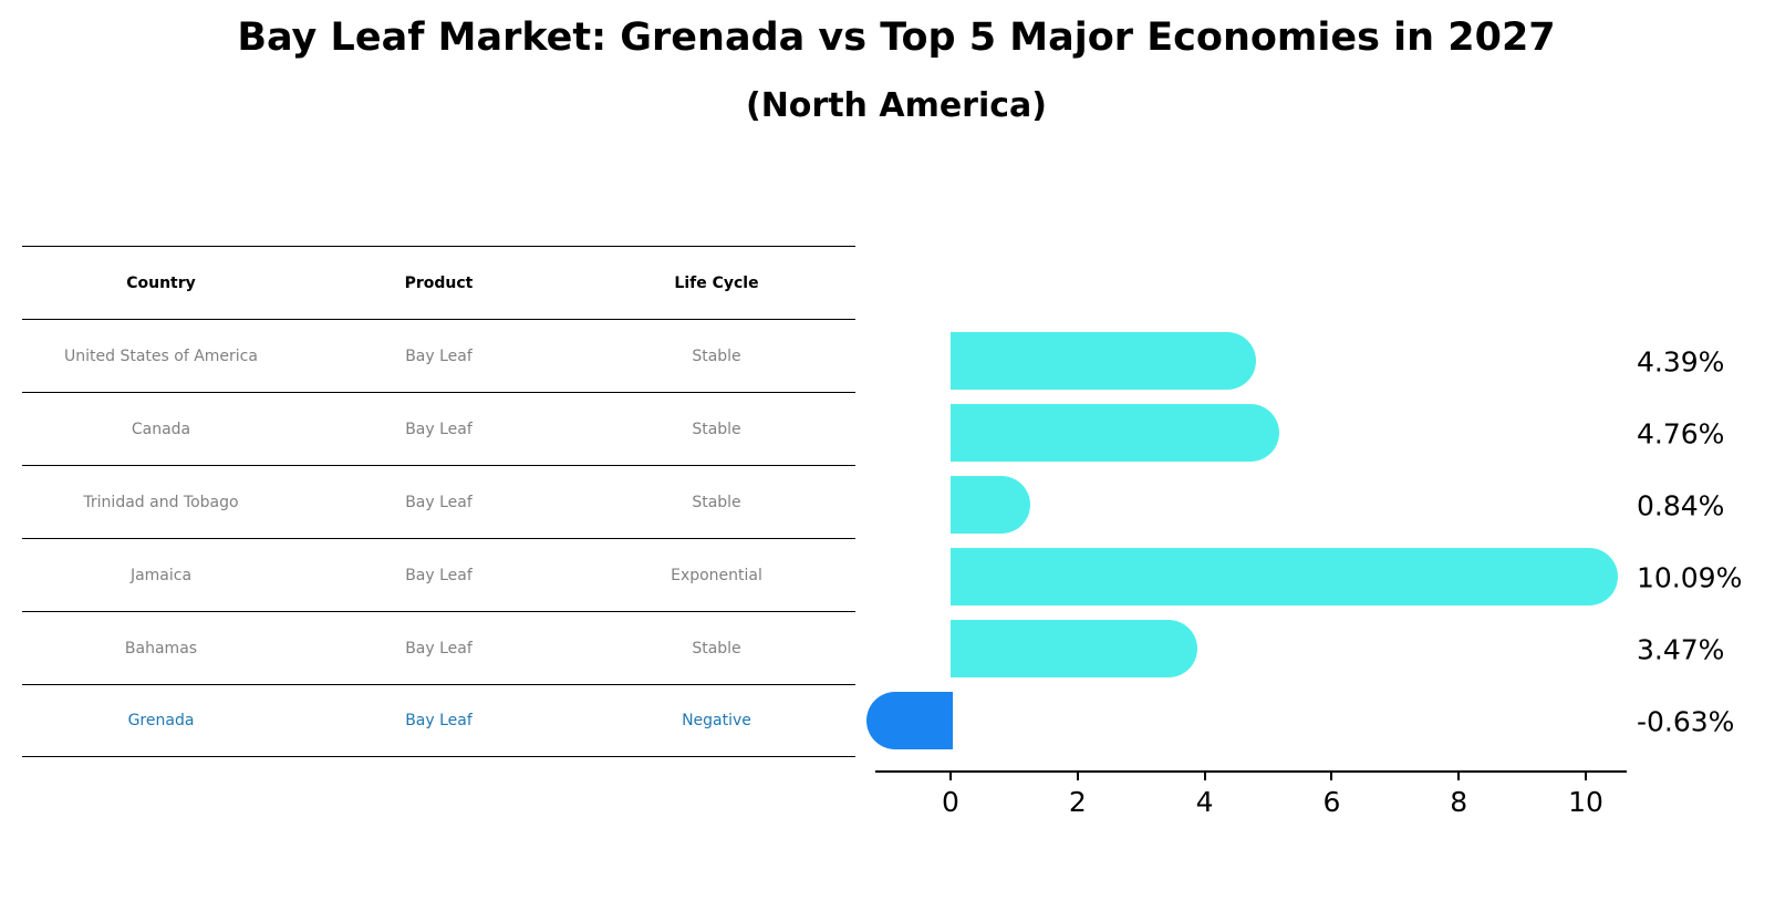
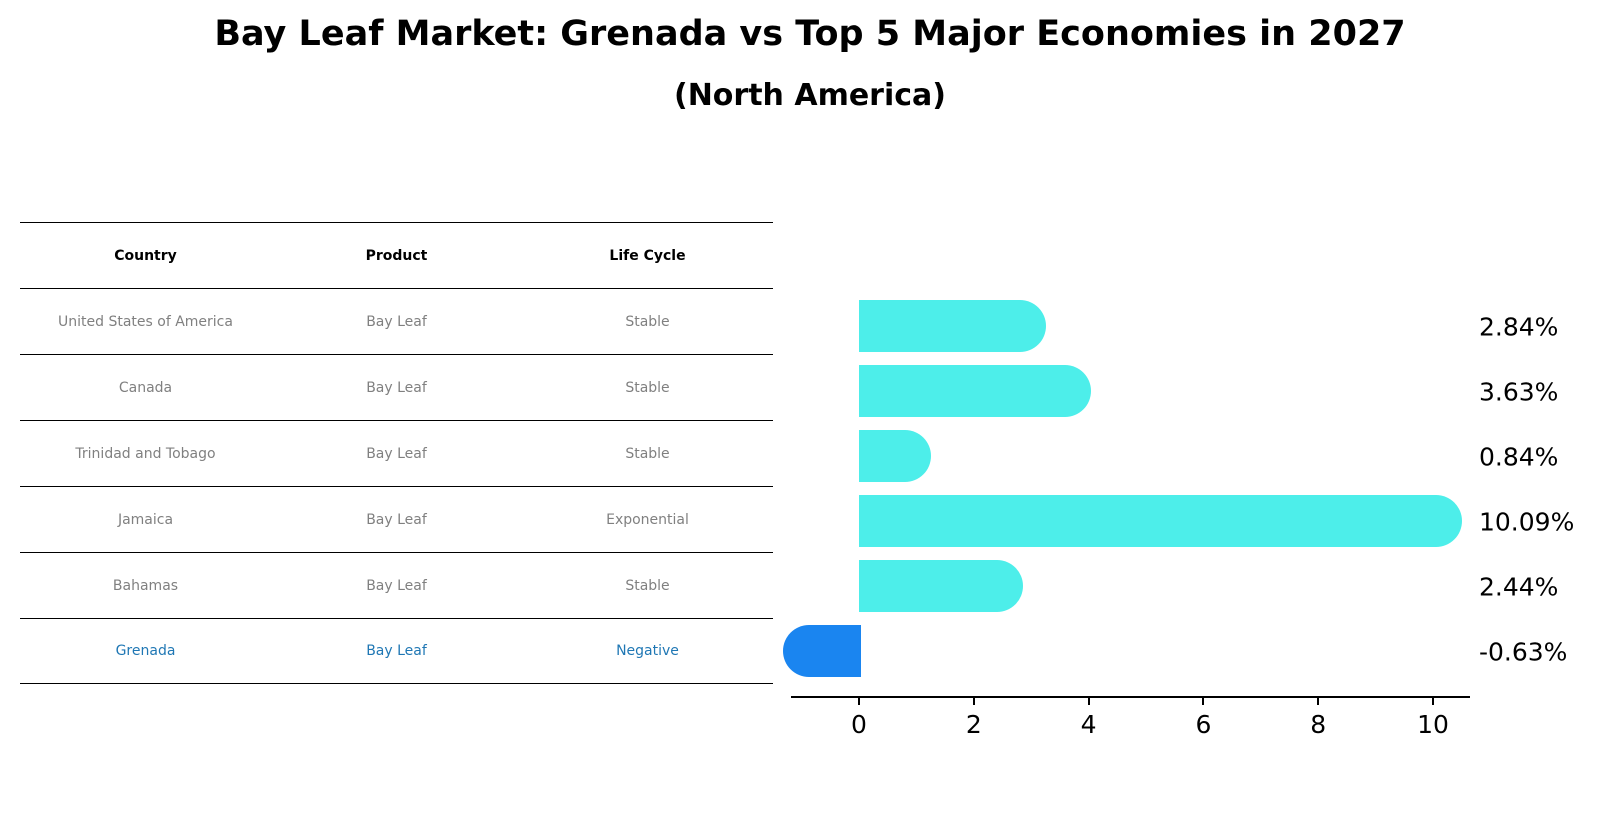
United States of America: 4.39% -> 2.84%
Canada: 4.76% -> 3.63%
Bahamas: 3.47% -> 2.44%
